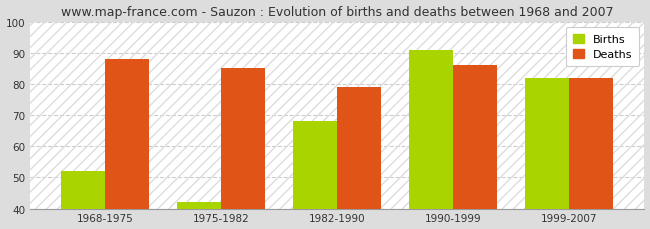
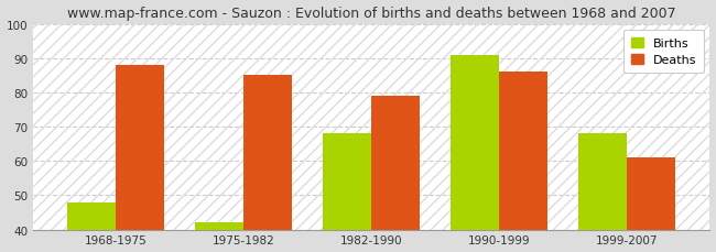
Births/1968-1975: 52 -> 48
Births/1999-2007: 82 -> 68
Deaths/1999-2007: 82 -> 61
